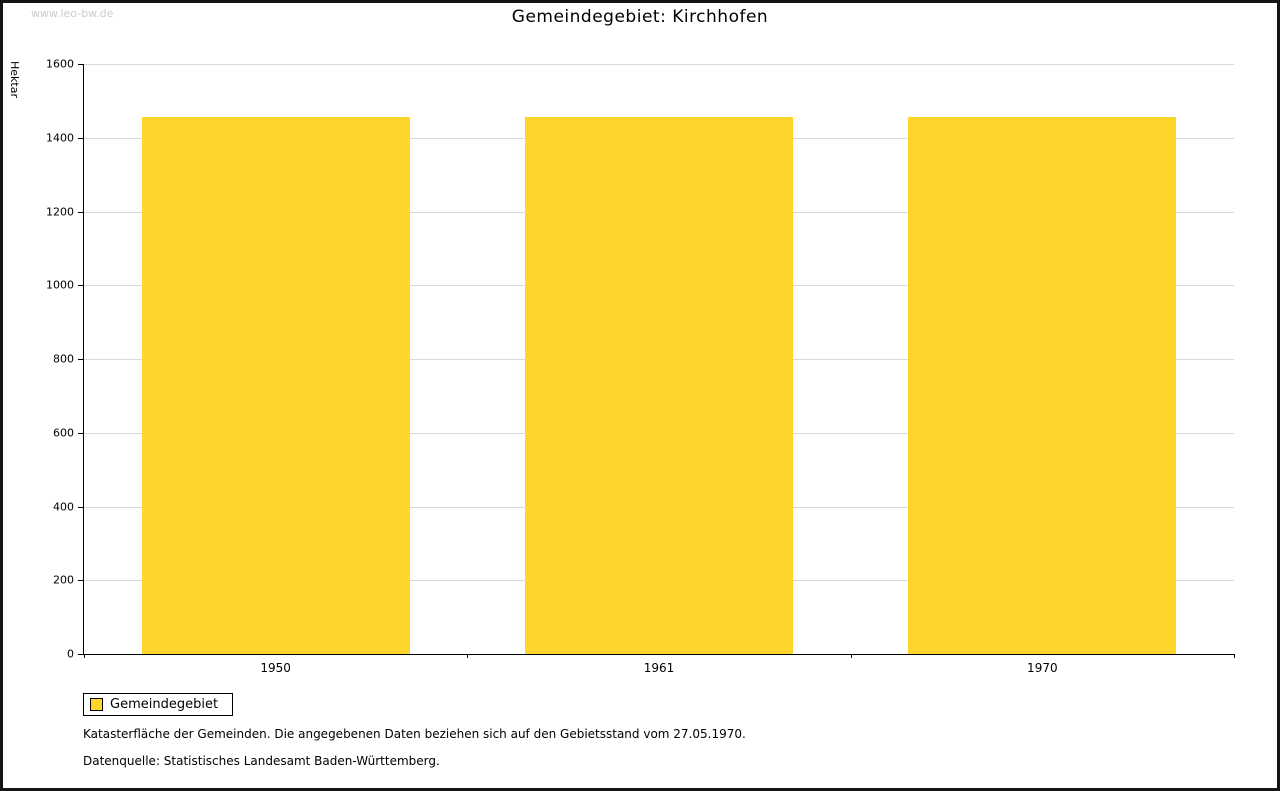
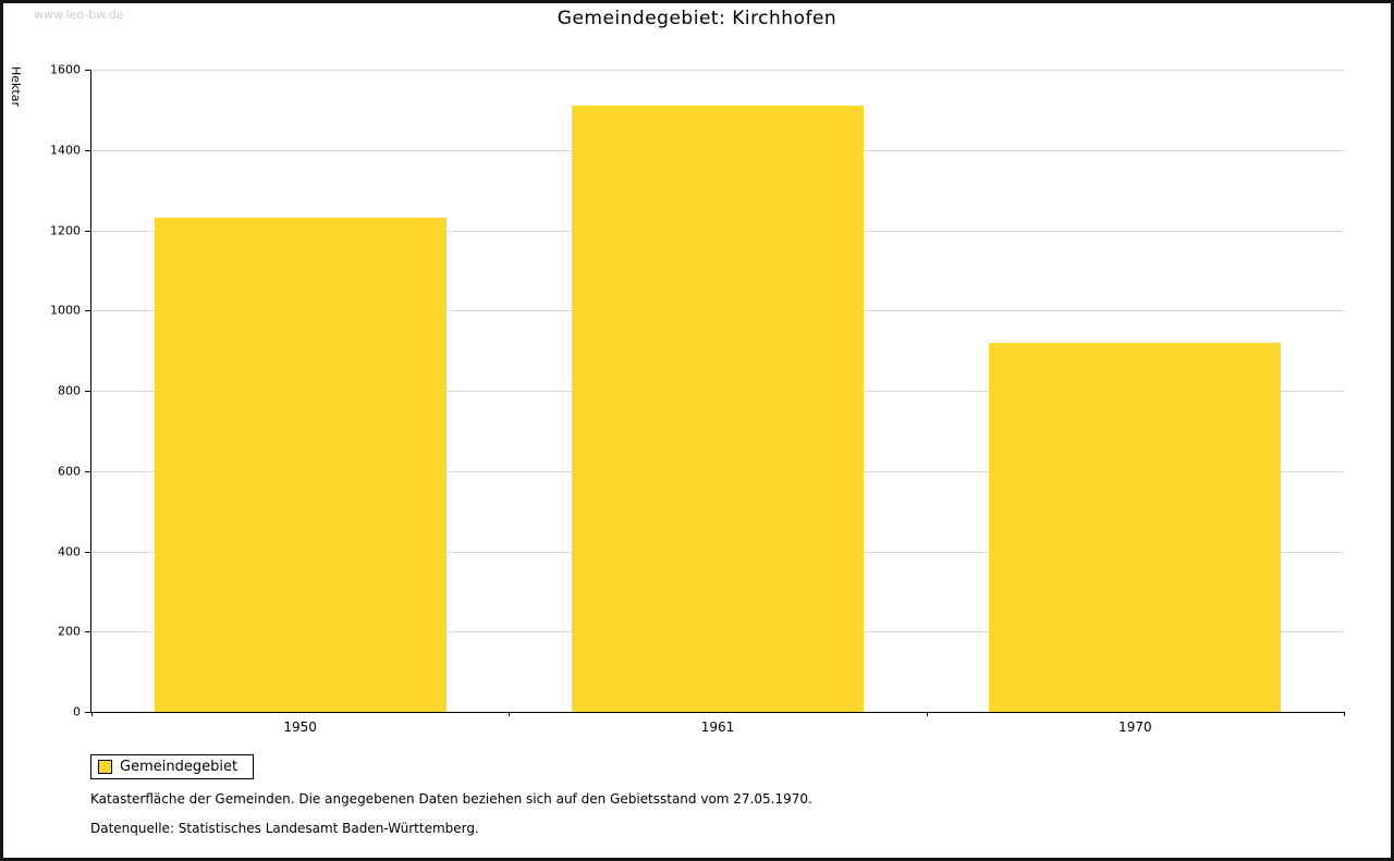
1950: 1460 -> 1230
1961: 1460 -> 1510
1970: 1460 -> 920
